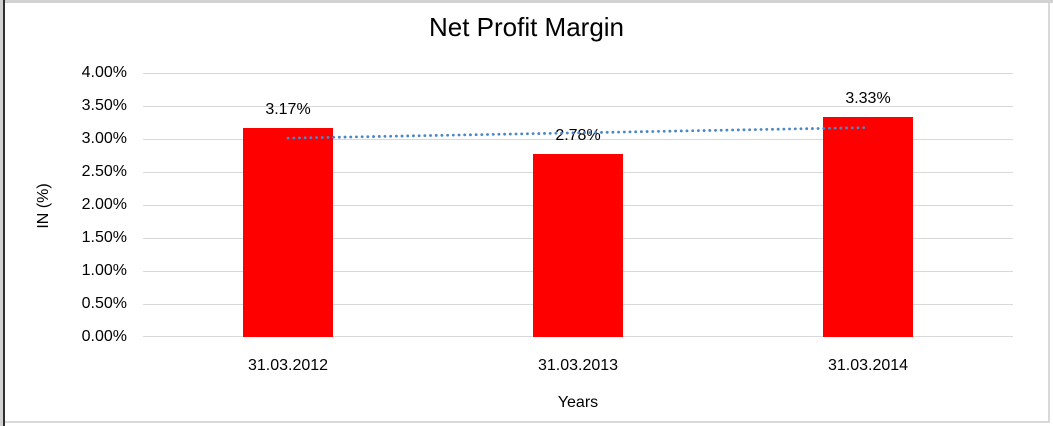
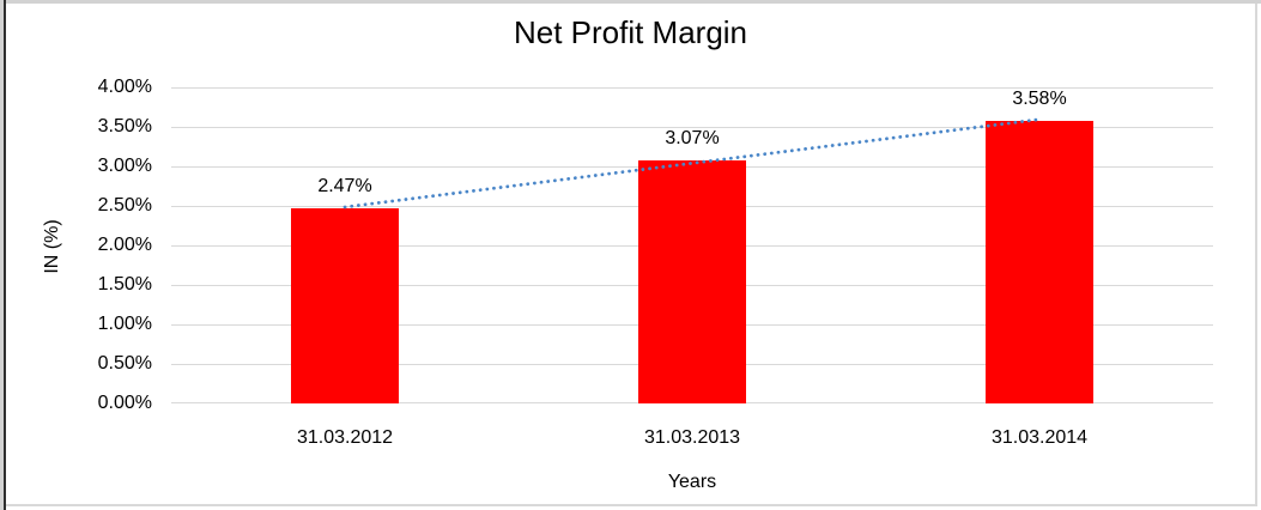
31.03.2012: 3.17% -> 2.47%
31.03.2013: 2.78% -> 3.07%
31.03.2014: 3.33% -> 3.58%
